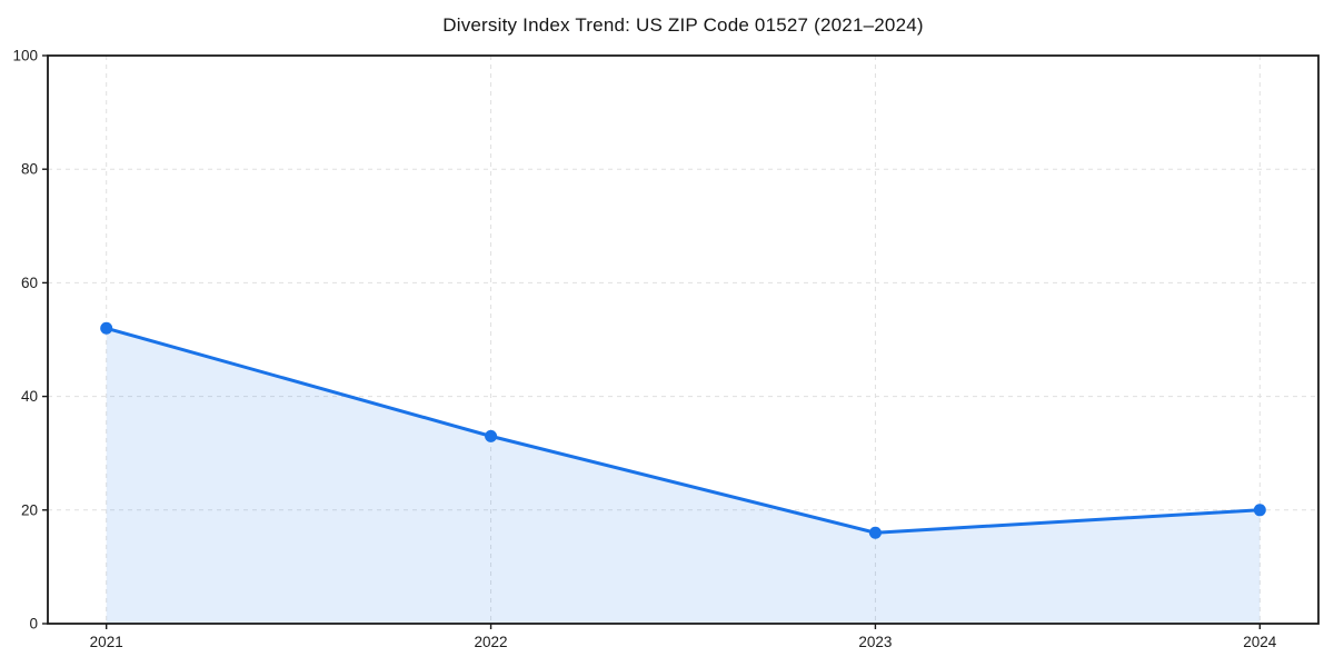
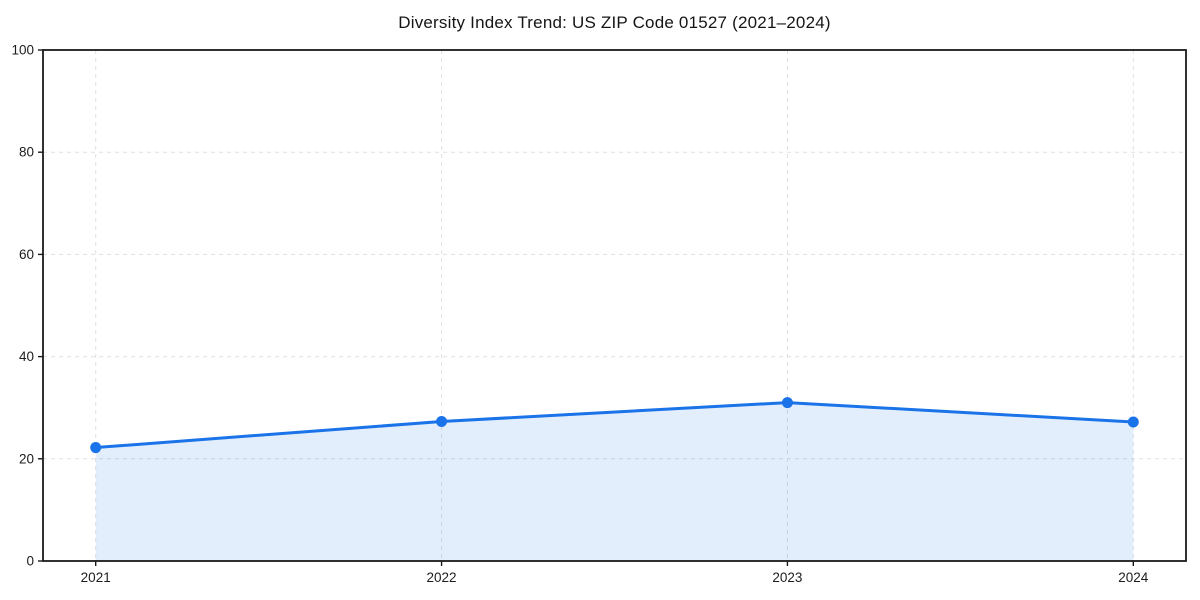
2021: 52 -> 22
2022: 33 -> 27
2023: 16 -> 31
2024: 20 -> 27
